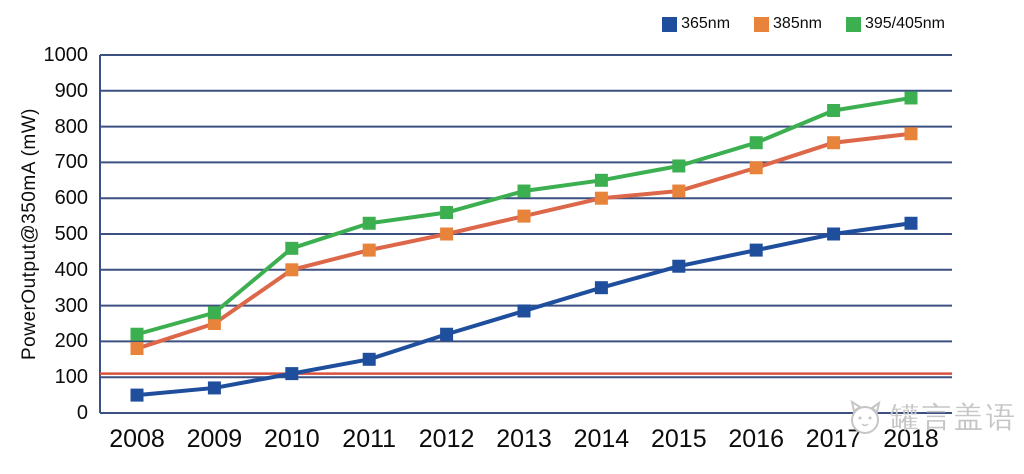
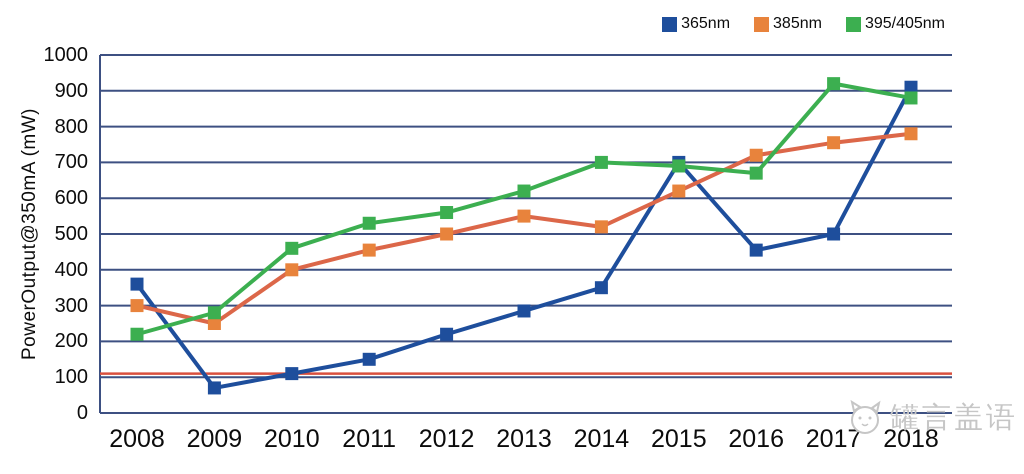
365nm/2008: 50 -> 360
385nm/2008: 180 -> 300
385nm/2014: 600 -> 520
395/405nm/2014: 650 -> 700
365nm/2015: 410 -> 700
385nm/2016: 680 -> 720
395/405nm/2016: 760 -> 670
395/405nm/2017: 840 -> 920
365nm/2018: 530 -> 910
